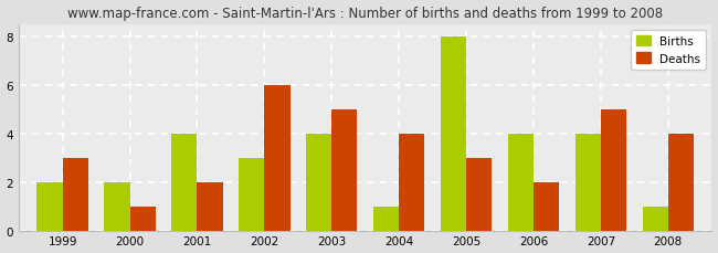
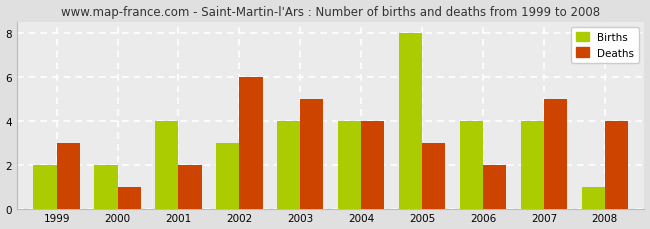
Births/2004: 1 -> 4
